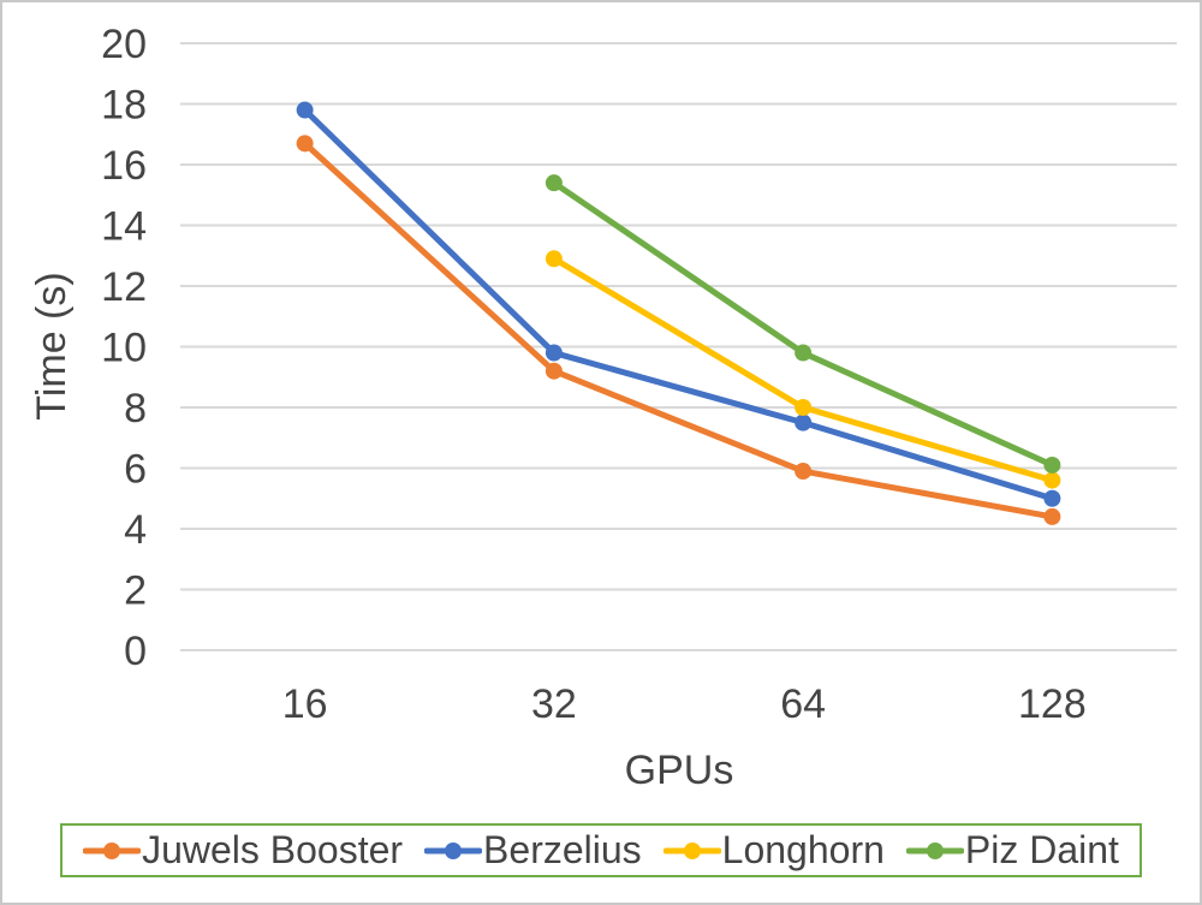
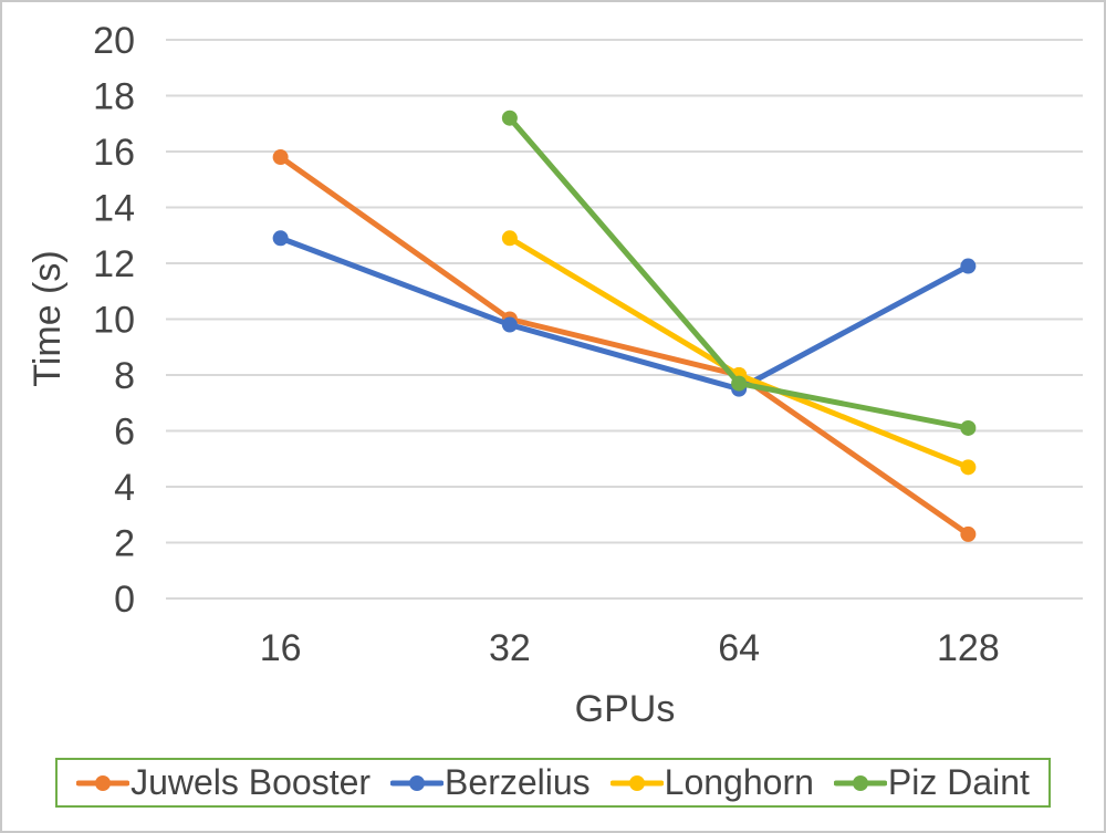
Juwels Booster/16: 16.7 -> 15.8
Berzelius/16: 17.8 -> 12.9
Juwels Booster/32: 9.2 -> 10.0
Piz Daint/32: 15.4 -> 17.2
Juwels Booster/64: 5.9 -> 8.0
Piz Daint/64: 9.8 -> 7.7
Juwels Booster/128: 4.4 -> 2.3
Berzelius/128: 5.0 -> 11.9
Longhorn/128: 5.6 -> 4.7
